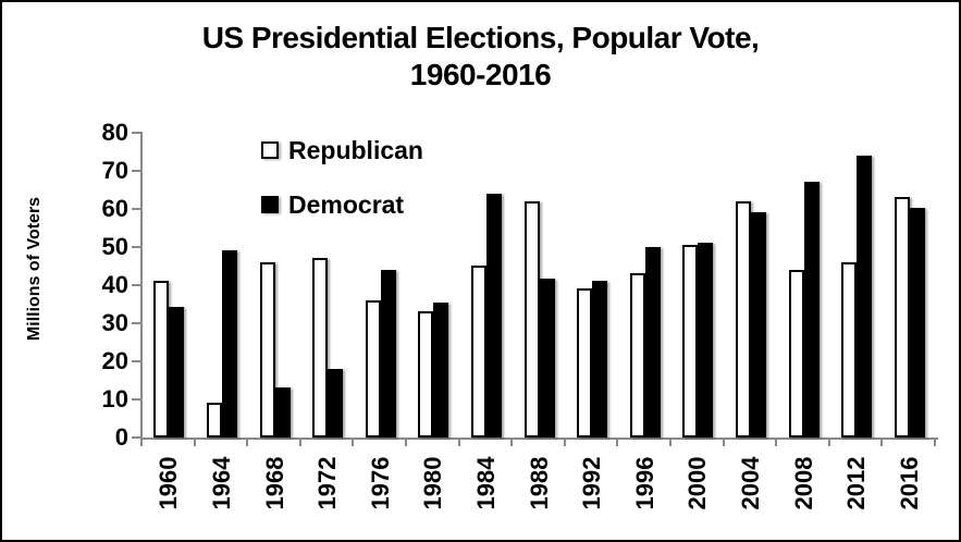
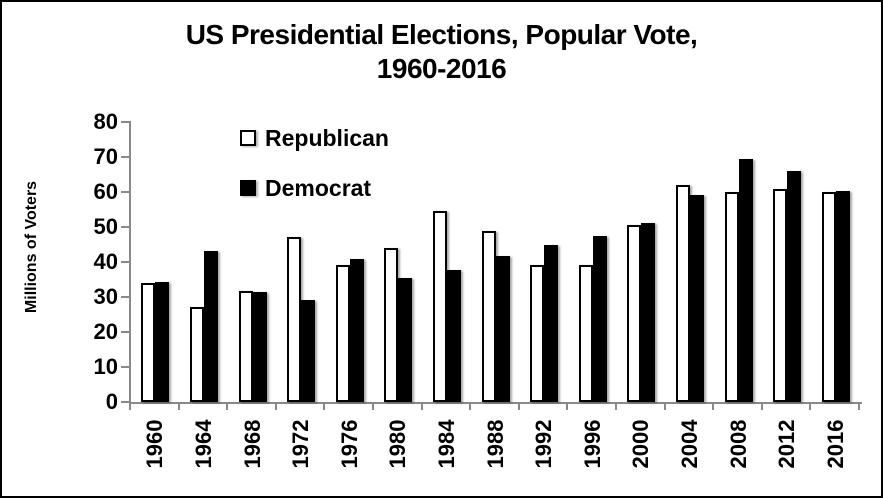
Republican/1960: 41 -> 34
Republican/1964: 9 -> 27
Democrat/1964: 49 -> 43
Republican/1968: 46 -> 32
Democrat/1968: 13 -> 31
Democrat/1972: 18 -> 29
Republican/1976: 36 -> 39
Democrat/1976: 44 -> 41
Republican/1980: 33 -> 44
Republican/1984: 45 -> 54
Democrat/1984: 64 -> 38
Republican/1988: 62 -> 49
Democrat/1992: 41 -> 45
Republican/1996: 43 -> 39
Democrat/1996: 50 -> 47
Republican/2008: 44 -> 60
Democrat/2008: 67 -> 70
Republican/2012: 46 -> 61
Democrat/2012: 74 -> 66
Republican/2016: 63 -> 60
